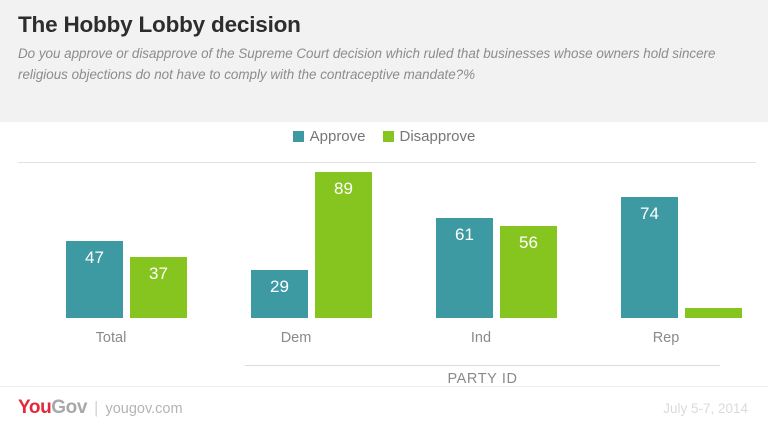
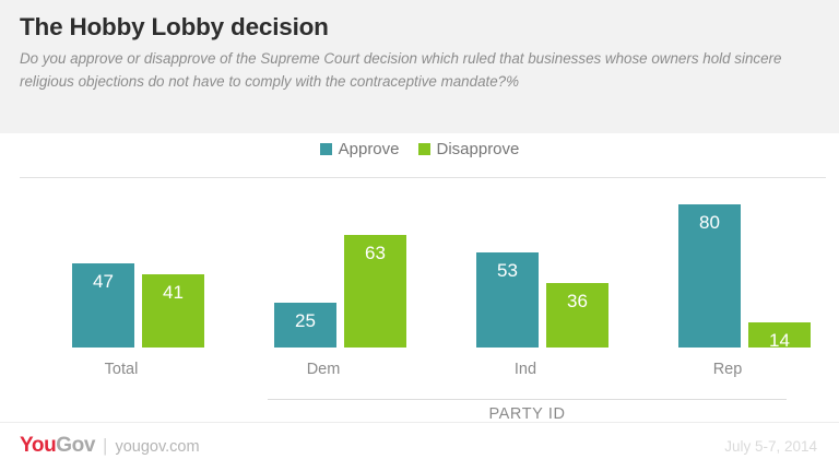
Disapprove/Total: 37 -> 41
Approve/Dem: 29 -> 25
Disapprove/Dem: 89 -> 63
Approve/Ind: 61 -> 53
Disapprove/Ind: 56 -> 36
Approve/Rep: 74 -> 80
Disapprove/Rep: 6 -> 14
